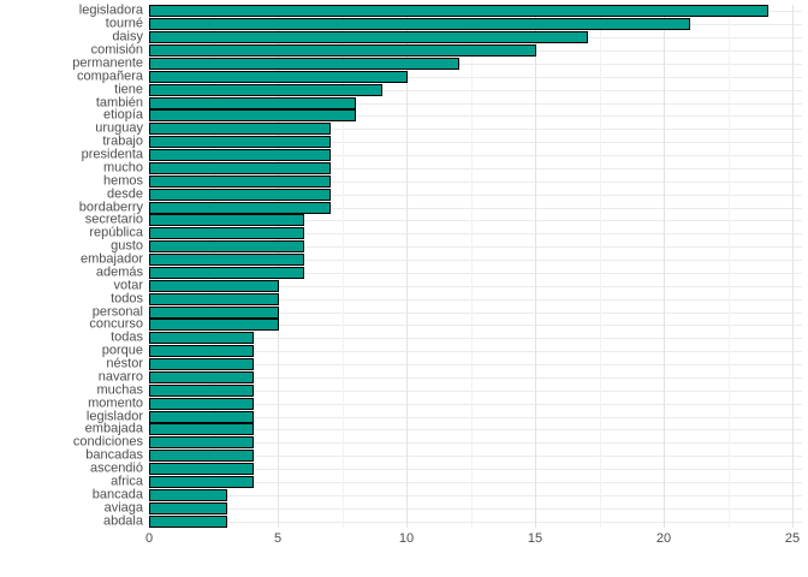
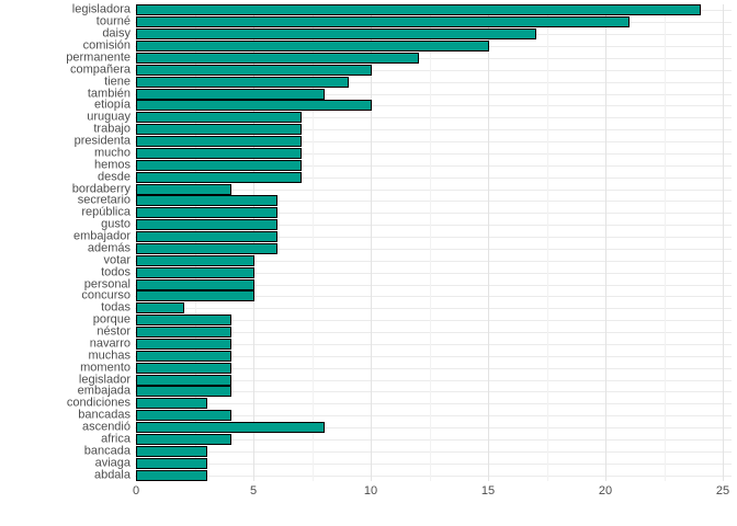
etiopía: 8 -> 10
bordaberry: 7 -> 4
todas: 4 -> 2
condiciones: 4 -> 3
ascendió: 4 -> 8
